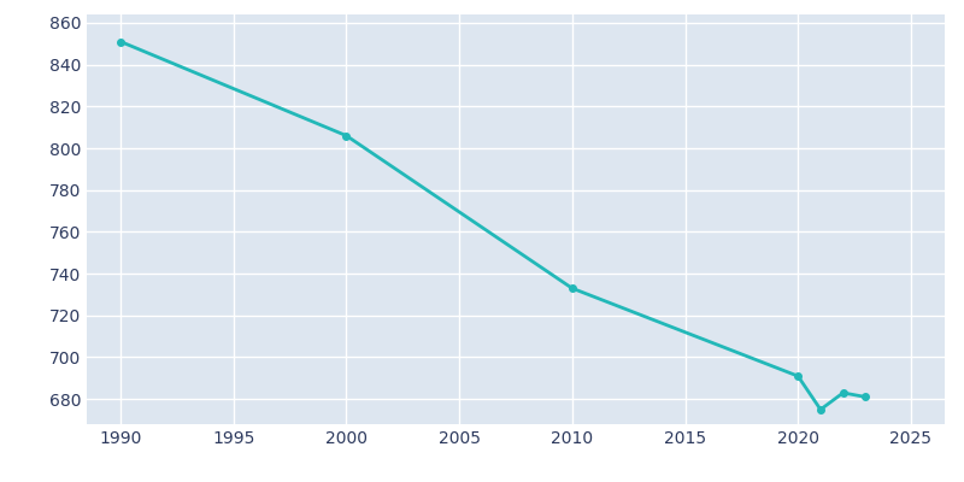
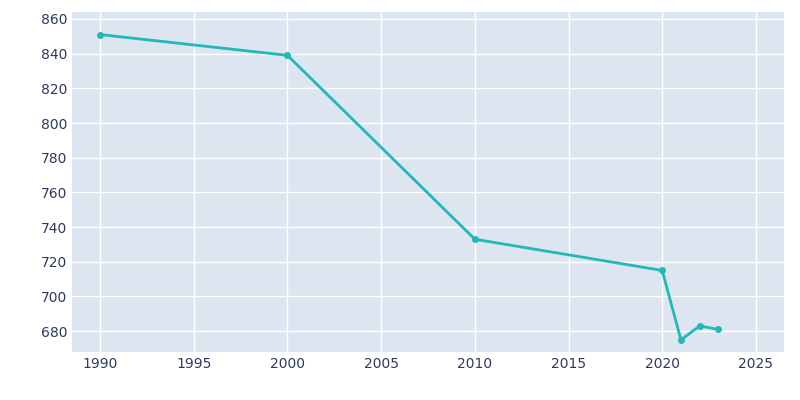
2000: 806 -> 839
2020: 691 -> 715
